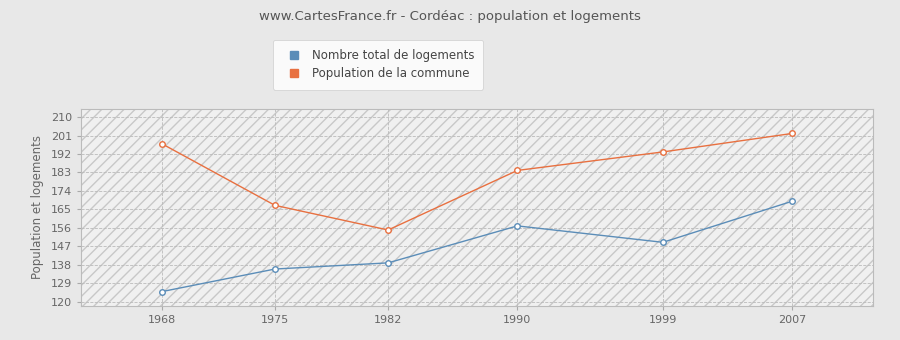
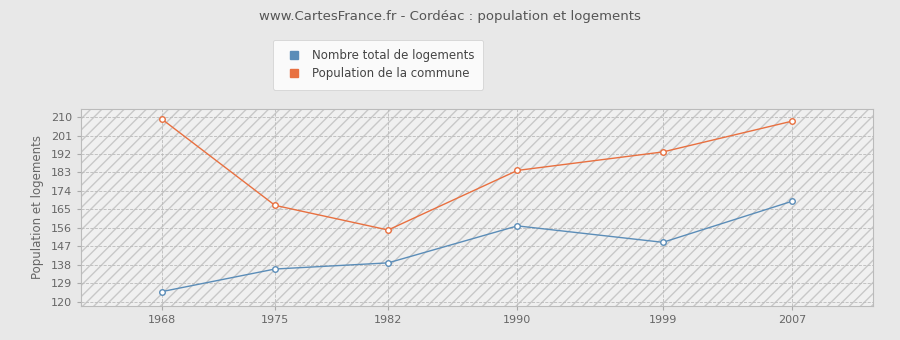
Population de la commune/1968: 197 -> 209
Population de la commune/2007: 202 -> 208
